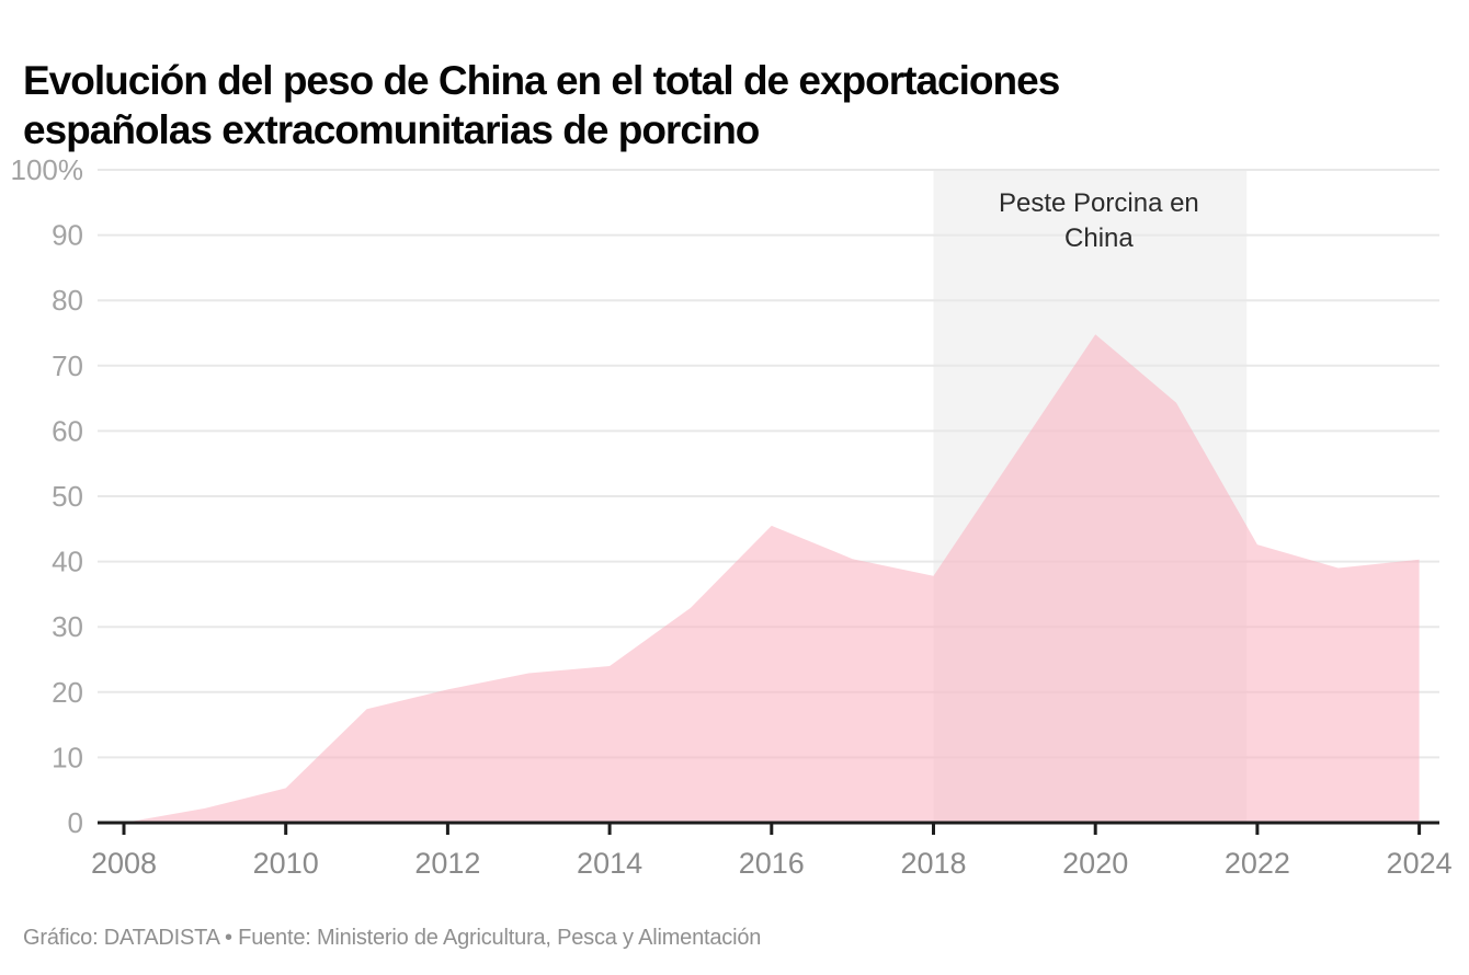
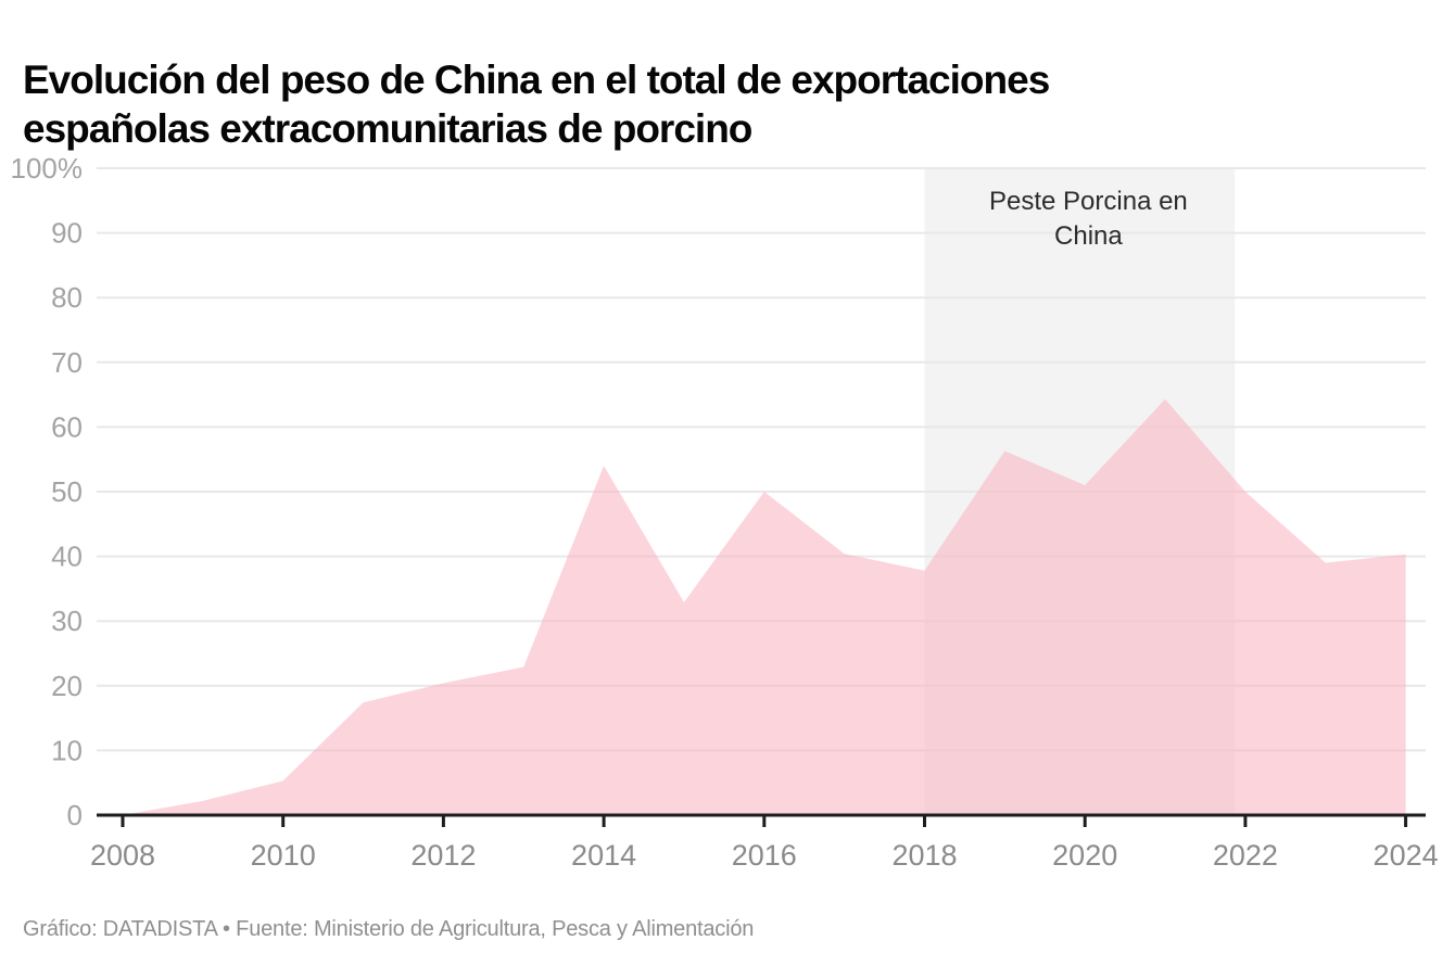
2014: 24% -> 54%
2016: 46% -> 50%
2020: 75% -> 51%
2022: 43% -> 50%
